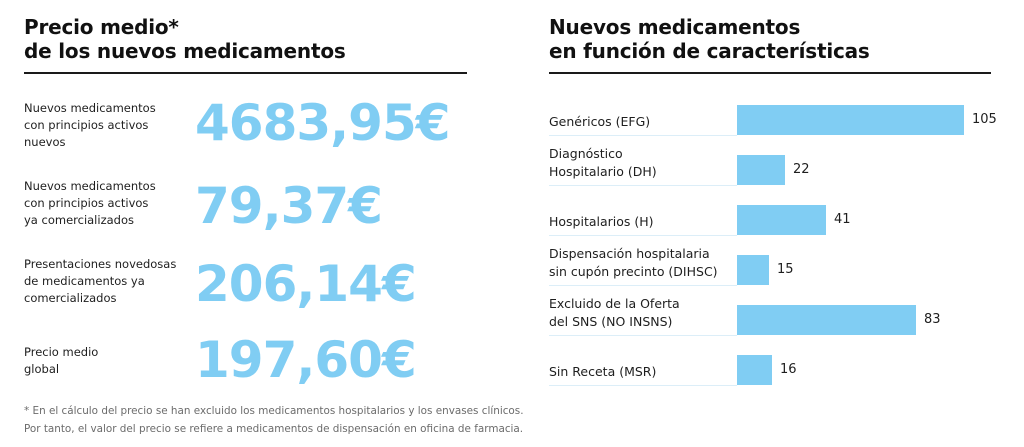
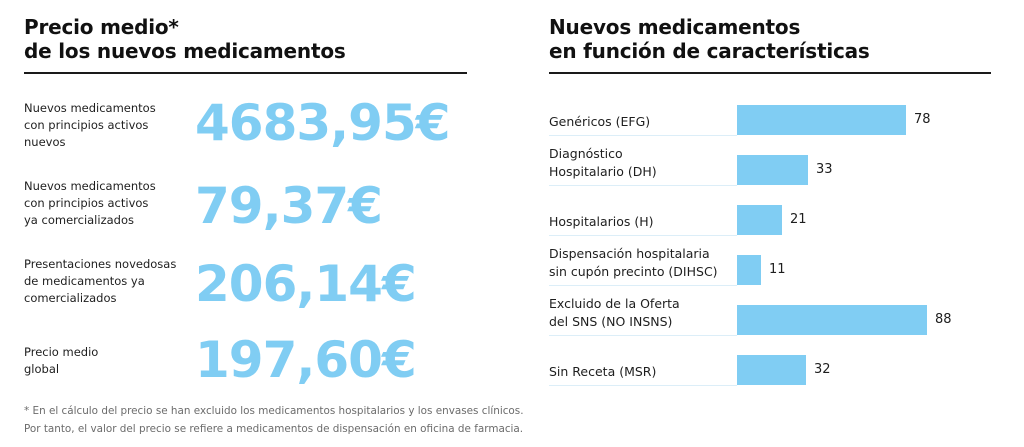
Genéricos (EFG): 105 -> 78
Diagnóstico Hospitalario (DH): 22 -> 33
Hospitalarios (H): 41 -> 21
Dispensación hospitalaria sin cupón precinto (DIHSC): 15 -> 11
Excluido de la Oferta del SNS (NO INSNS): 83 -> 88
Sin Receta (MSR): 16 -> 32
